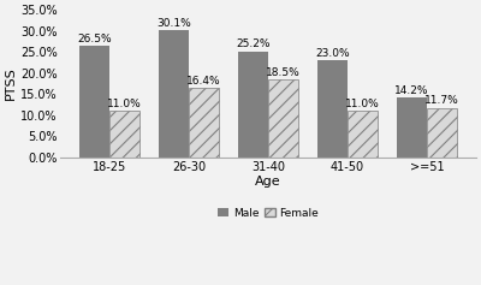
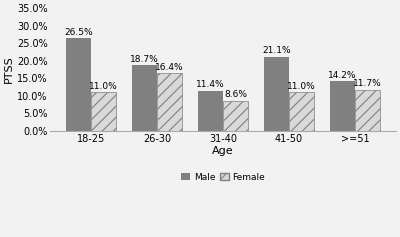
Male/26-30: 30.1% -> 18.7%
Male/31-40: 25.2% -> 11.4%
Female/31-40: 18.5% -> 8.6%
Male/41-50: 23.0% -> 21.1%
